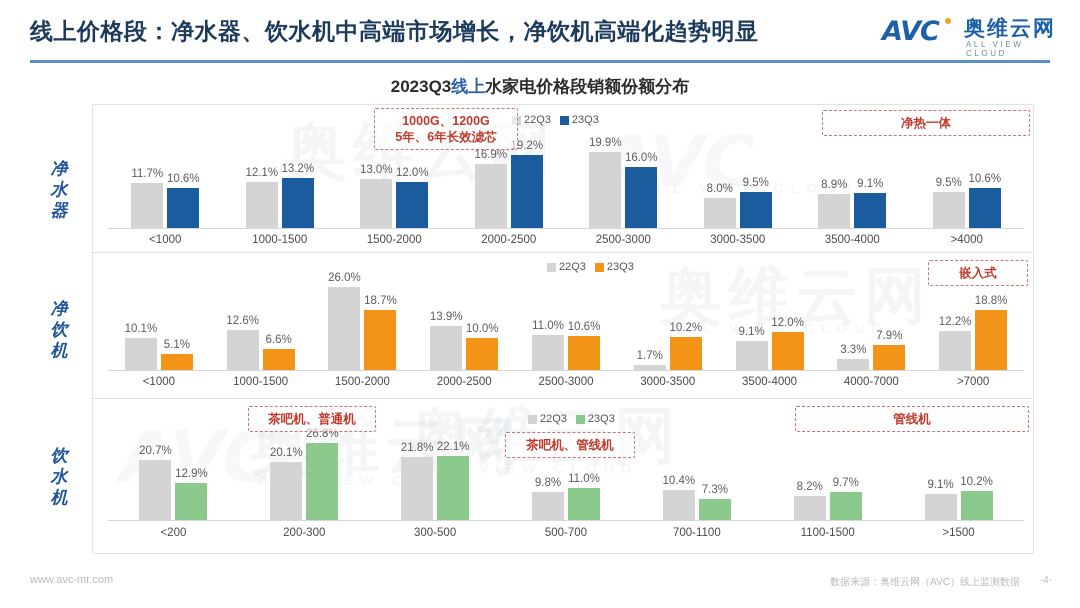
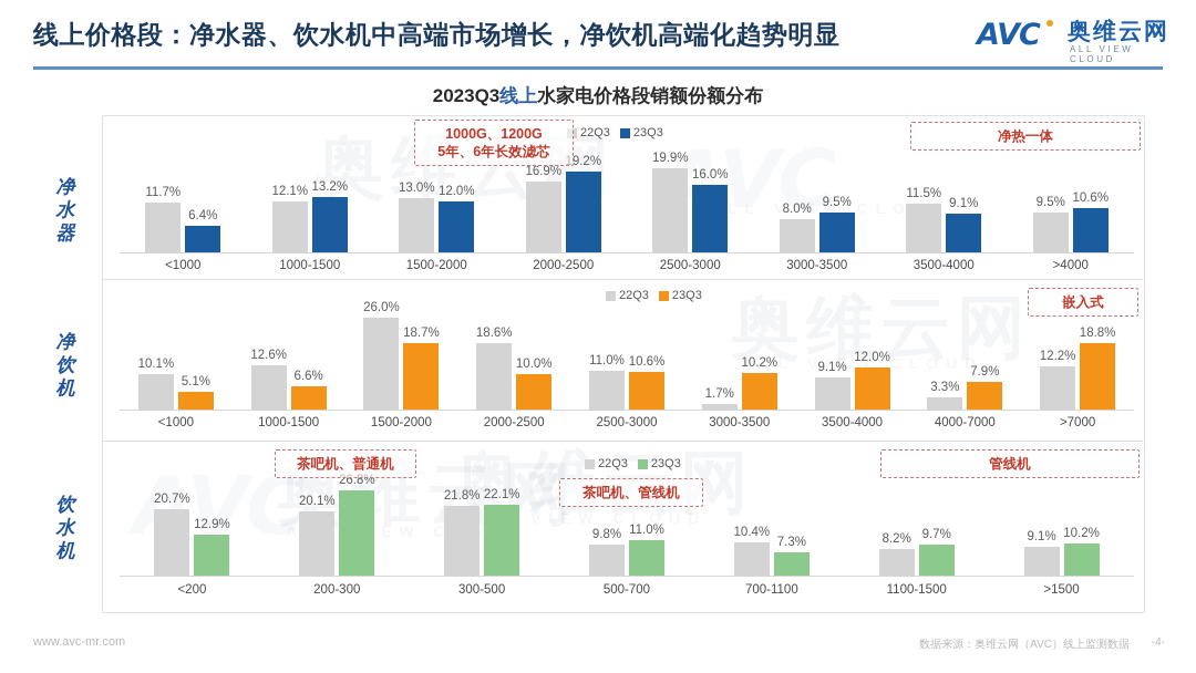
净水器/23Q3/<1000: 10.6% -> 6.4%
净水器/22Q3/3500-4000: 8.9% -> 11.5%
净饮机/22Q3/2000-2500: 13.9% -> 18.6%
